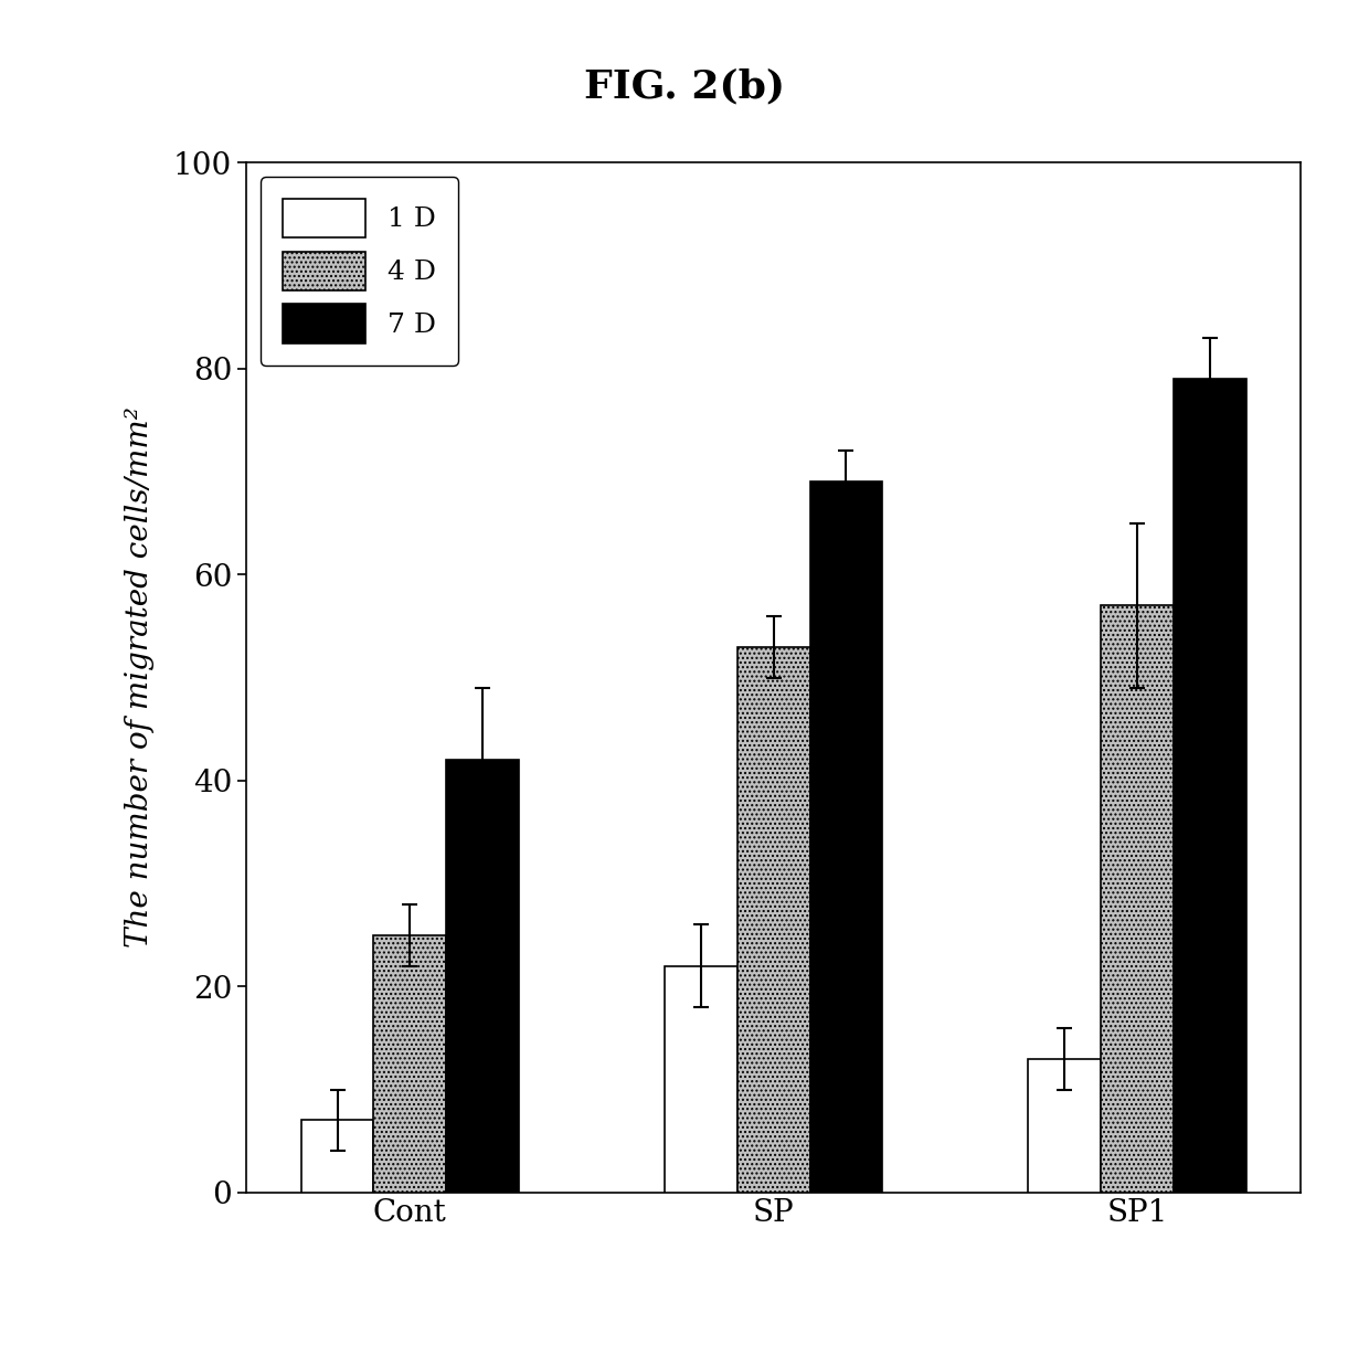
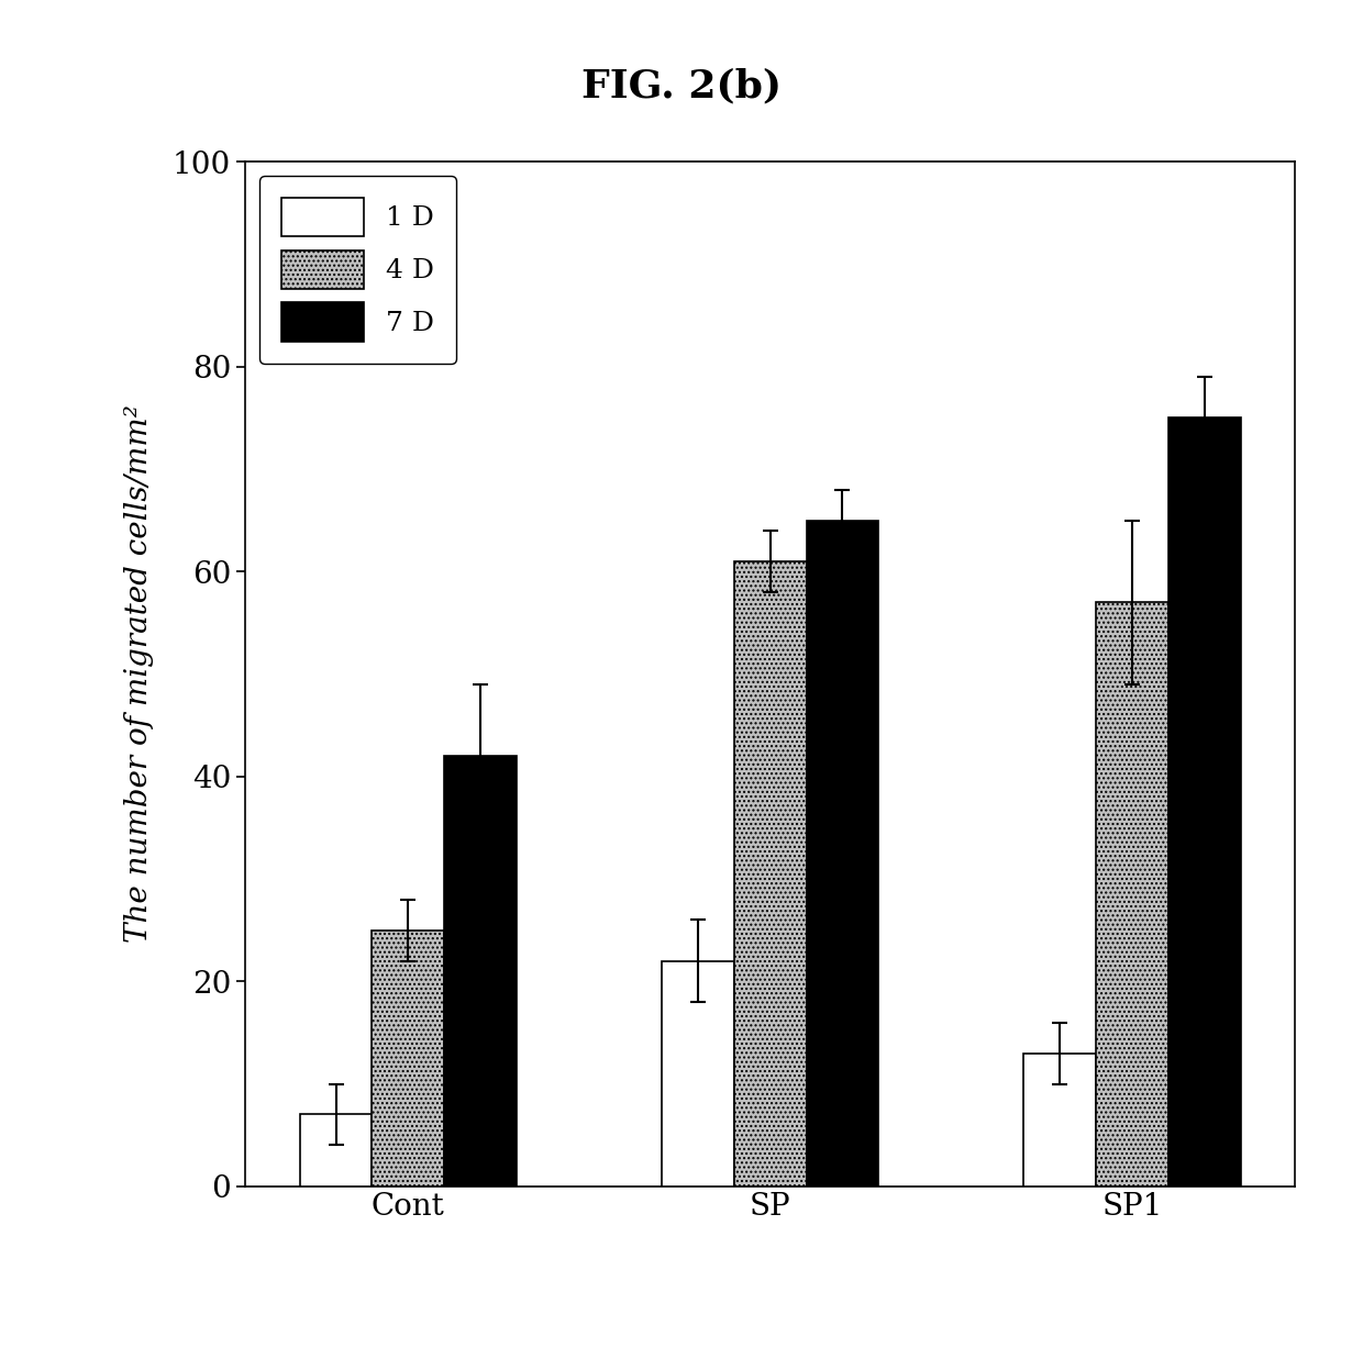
4 D/SP: 53 -> 61
7 D/SP: 69 -> 65
7 D/SP1: 79 -> 75
